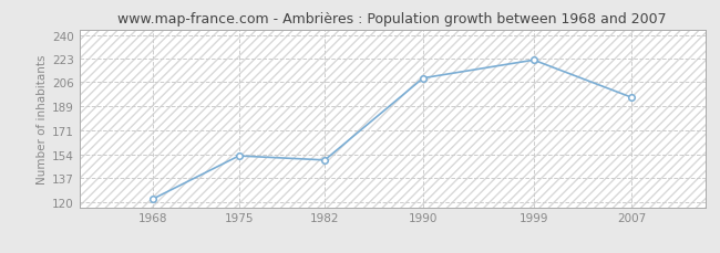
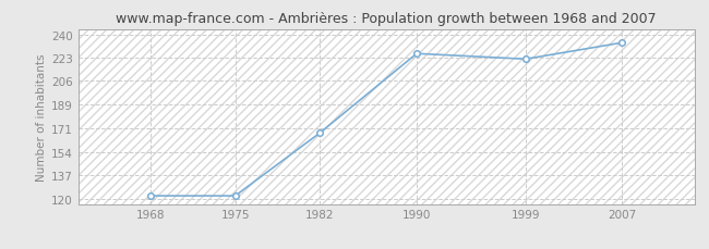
1975: 153 -> 122
1982: 150 -> 168
1990: 209 -> 226
2007: 195 -> 234
